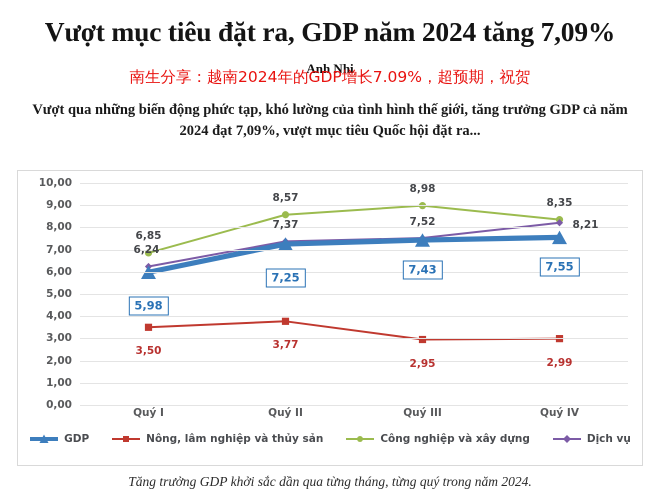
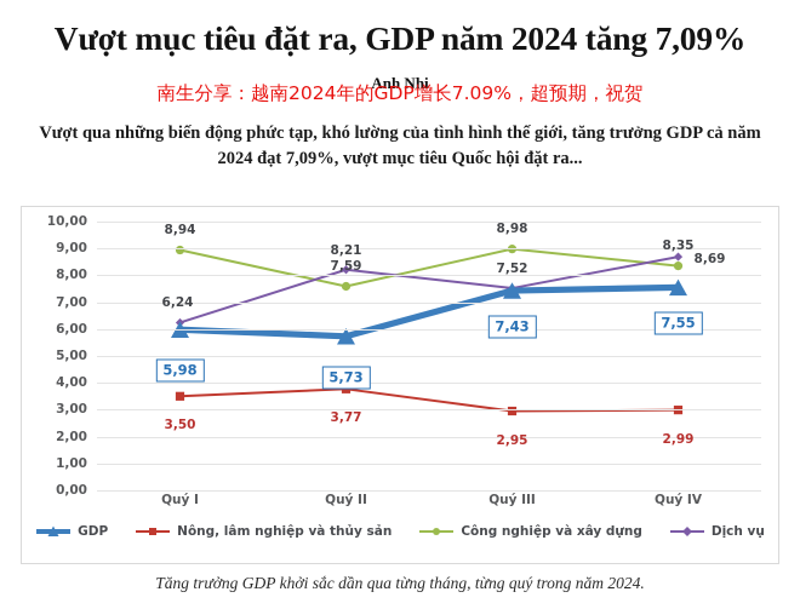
Công nghiệp và xây dựng/Quý I: 6,85 -> 8,94
GDP/Quý II: 7,25 -> 5,73
Công nghiệp và xây dựng/Quý II: 8,57 -> 7,59
Dịch vụ/Quý II: 7,37 -> 8,21
Dịch vụ/Quý IV: 8,21 -> 8,69
